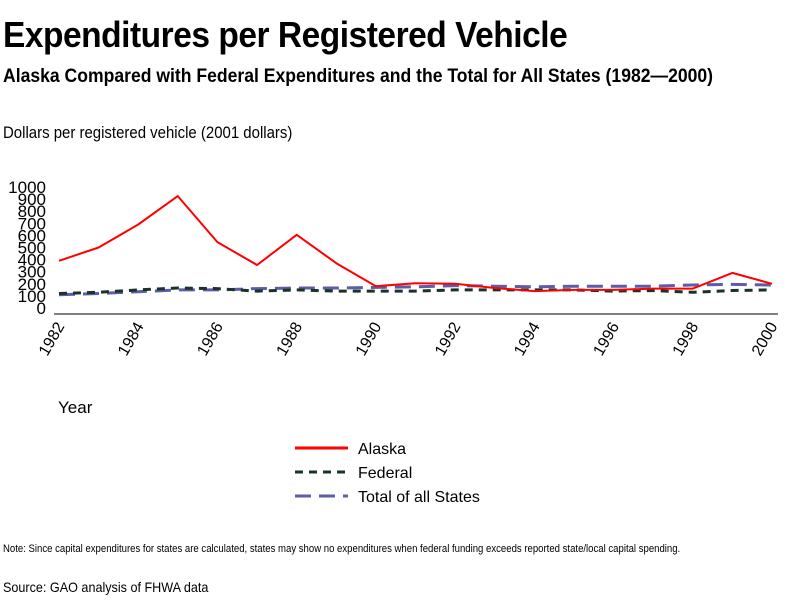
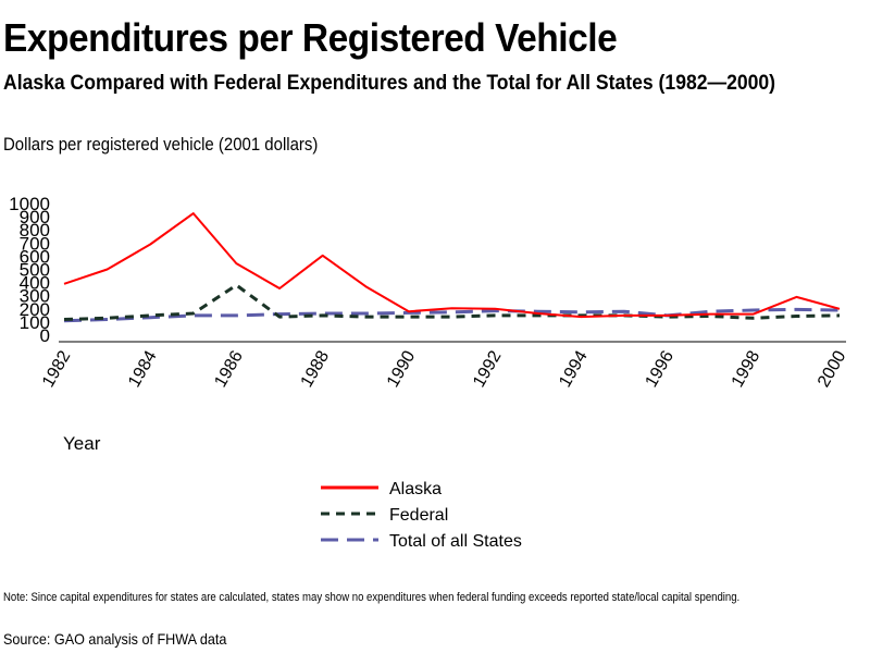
Federal/1986: 160 -> 380
Total of all States/1996: 180 -> 150
